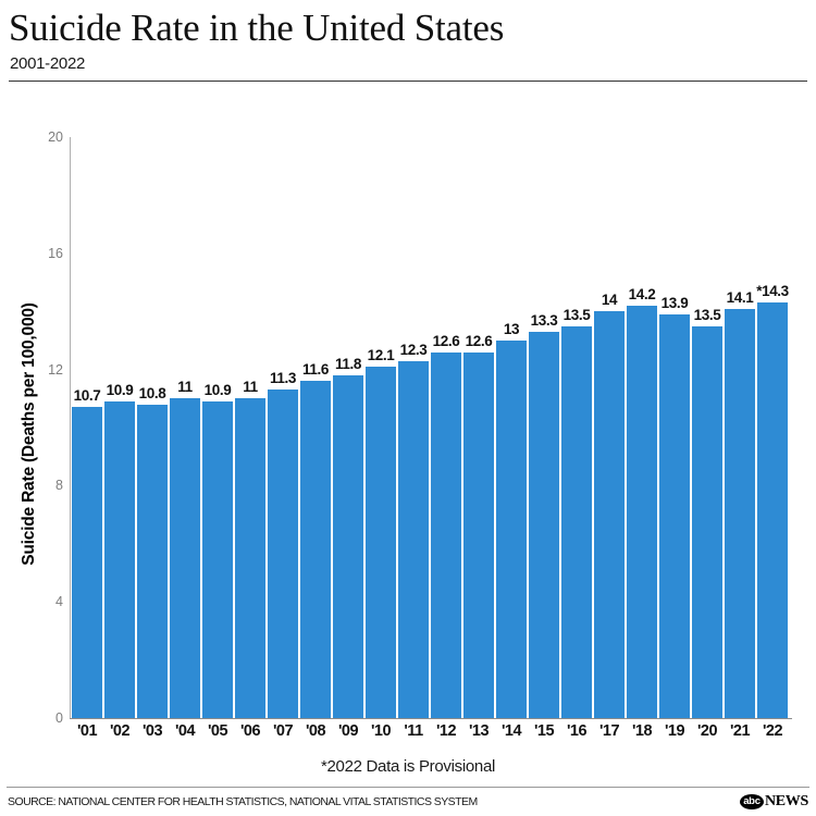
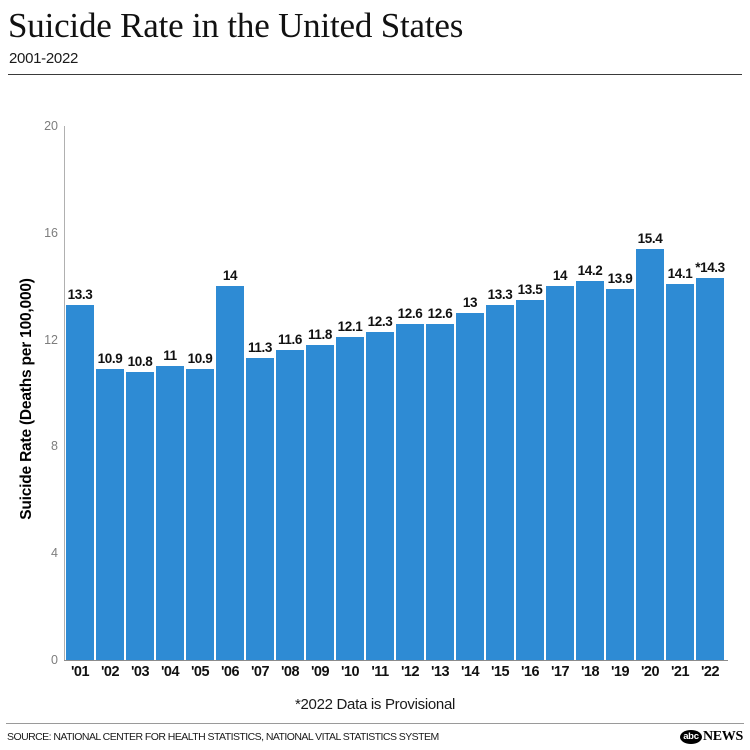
'01: 10.7 -> 13.3
'06: 11 -> 14
'20: 13.5 -> 15.4
